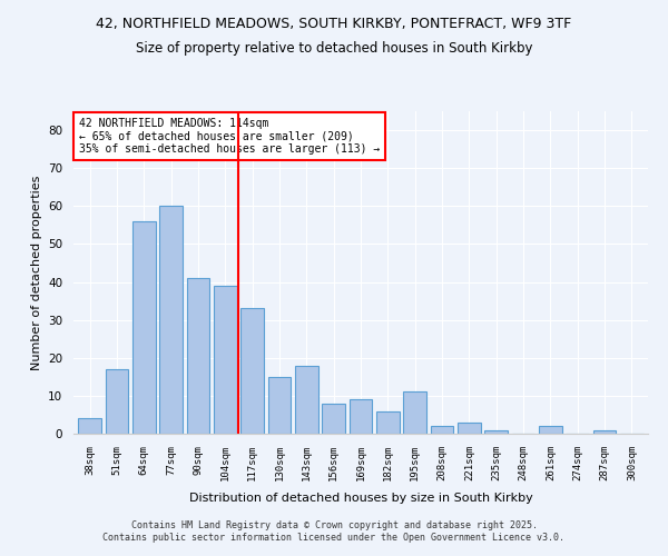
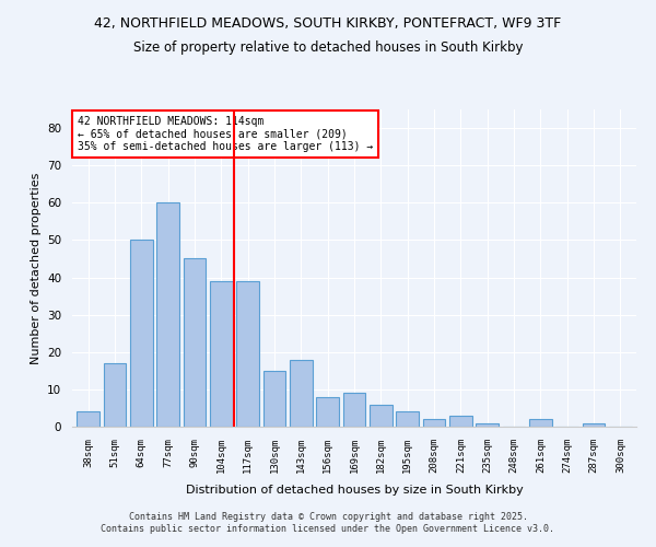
64sqm: 56 -> 50
90sqm: 41 -> 45
117sqm: 33 -> 39
195sqm: 11 -> 4
